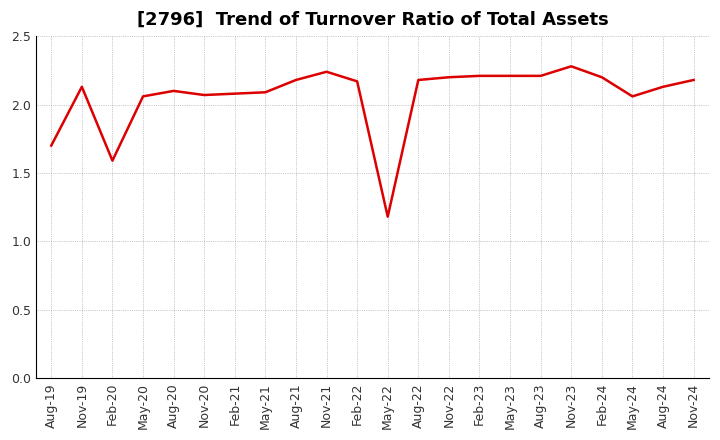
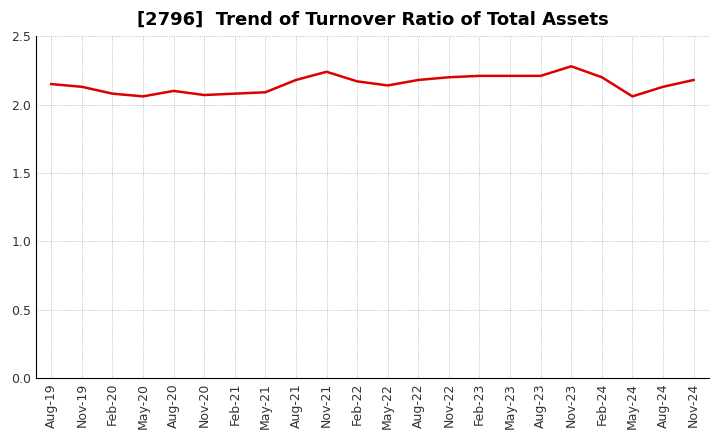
Aug-19: 1.70 -> 2.15
Feb-20: 1.59 -> 2.08
May-22: 1.18 -> 2.14
